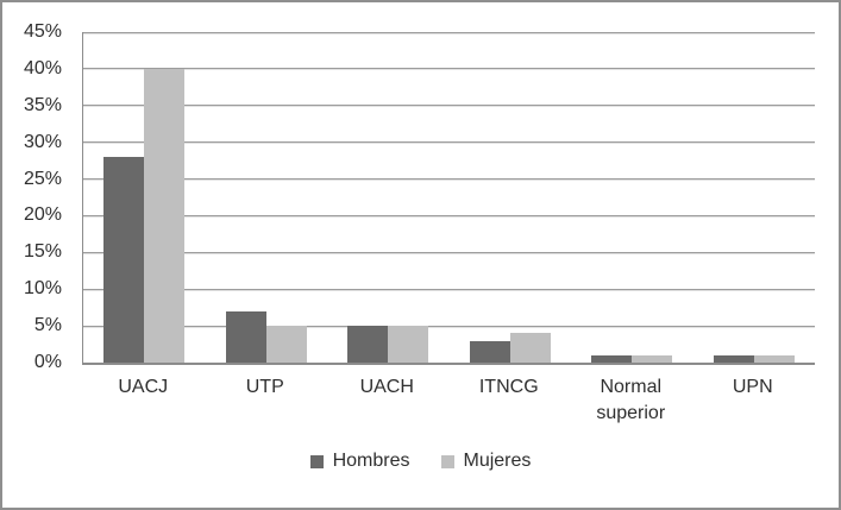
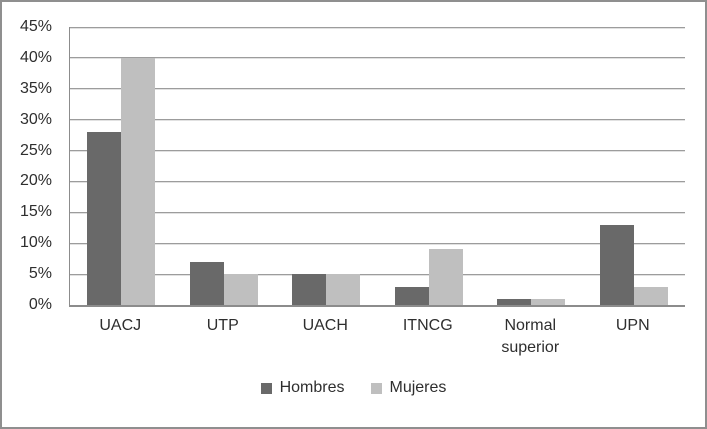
Mujeres/ITNCG: 4% -> 9%
Hombres/UPN: 1% -> 13%
Mujeres/UPN: 1% -> 3%
